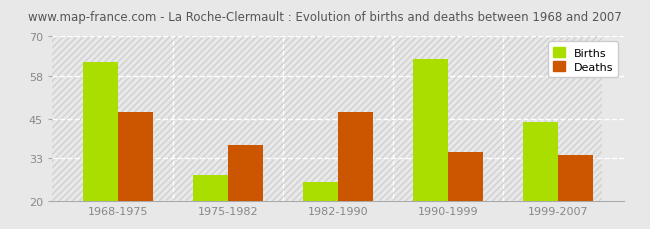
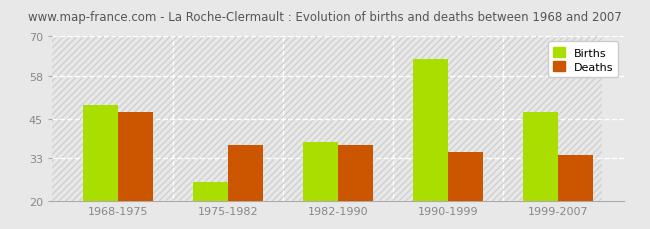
Births/1968-1975: 62 -> 49
Births/1975-1982: 28 -> 26
Births/1982-1990: 26 -> 38
Deaths/1982-1990: 47 -> 37
Births/1999-2007: 44 -> 47
